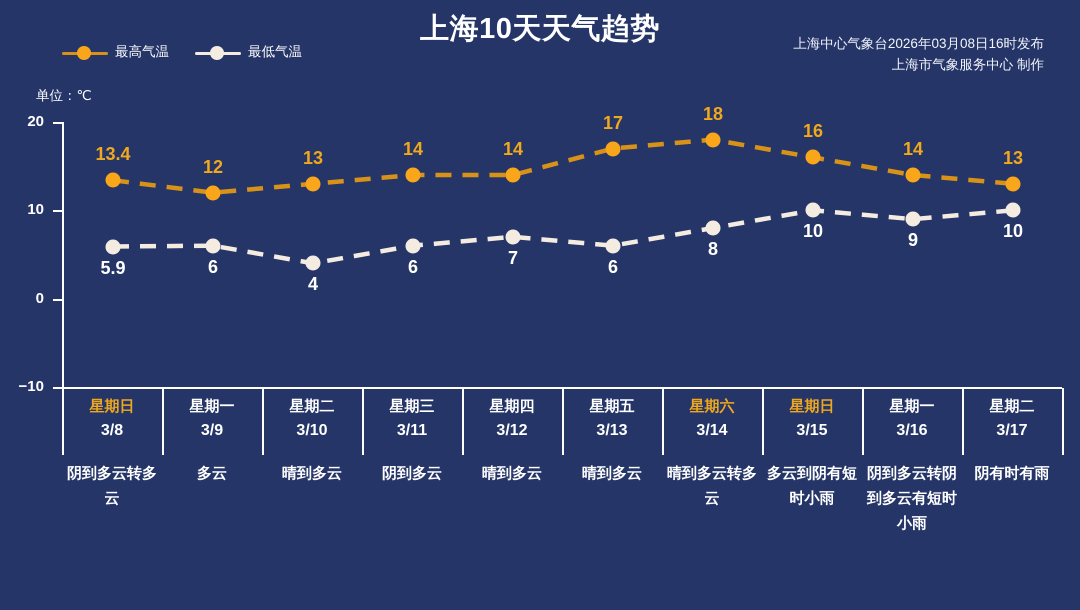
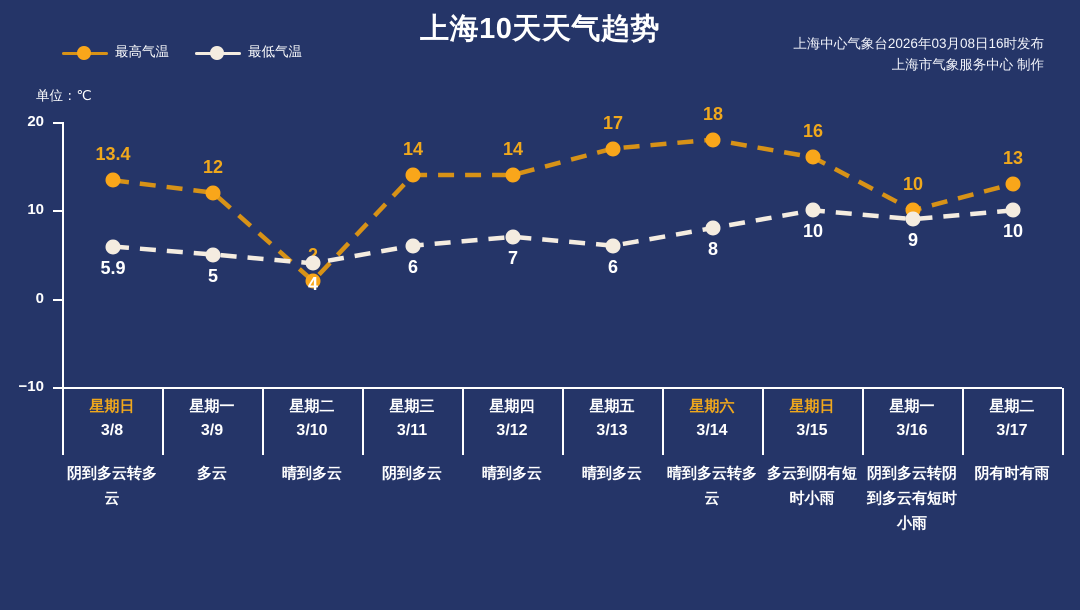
最低气温/3/9: 6 -> 5
最高气温/3/10: 13 -> 2
最高气温/3/16: 14 -> 10
